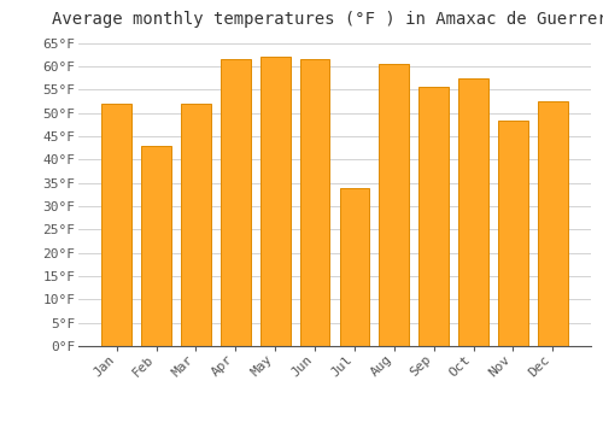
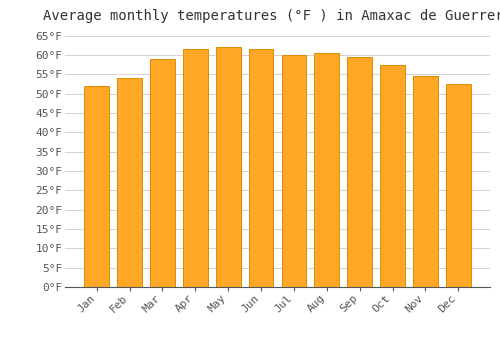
Feb: 43.0°F -> 54.0°F
Mar: 52.0°F -> 59.0°F
Jul: 34.0°F -> 60.0°F
Sep: 55.5°F -> 59.5°F
Nov: 48.5°F -> 54.5°F
